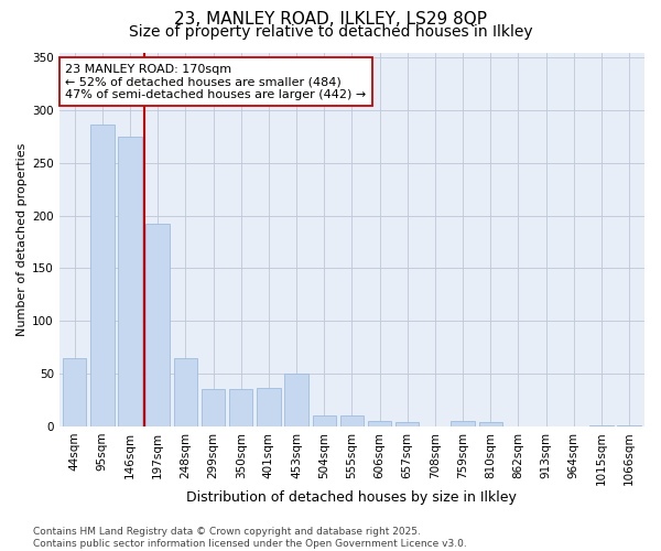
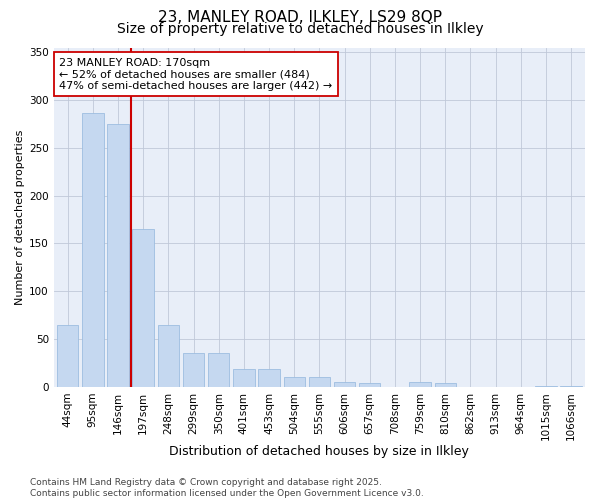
197sqm: 192 -> 165
401sqm: 36 -> 19
453sqm: 50 -> 19
